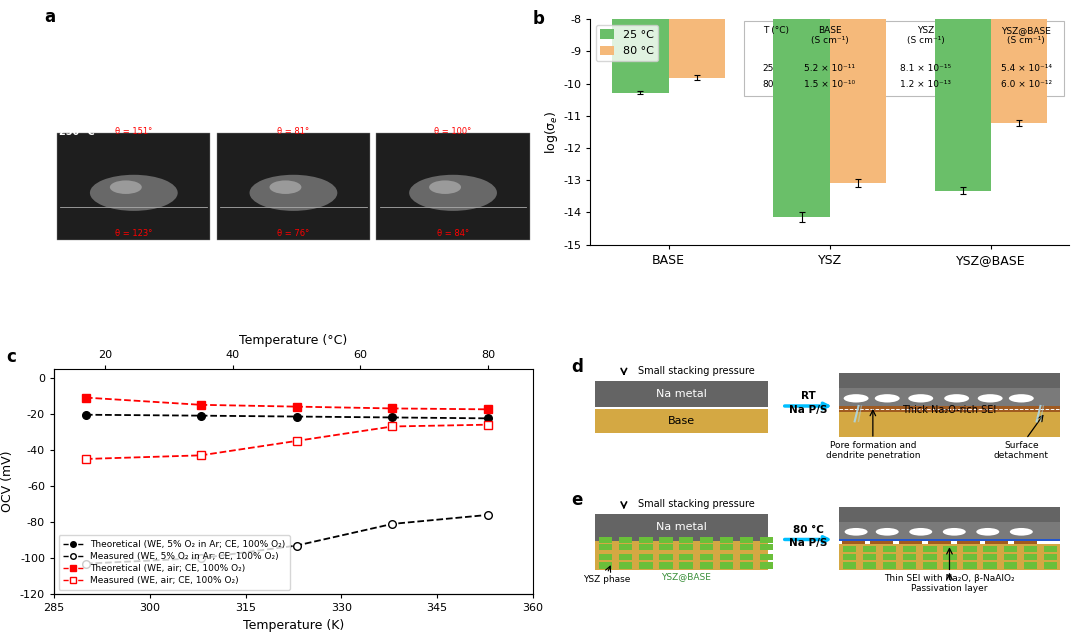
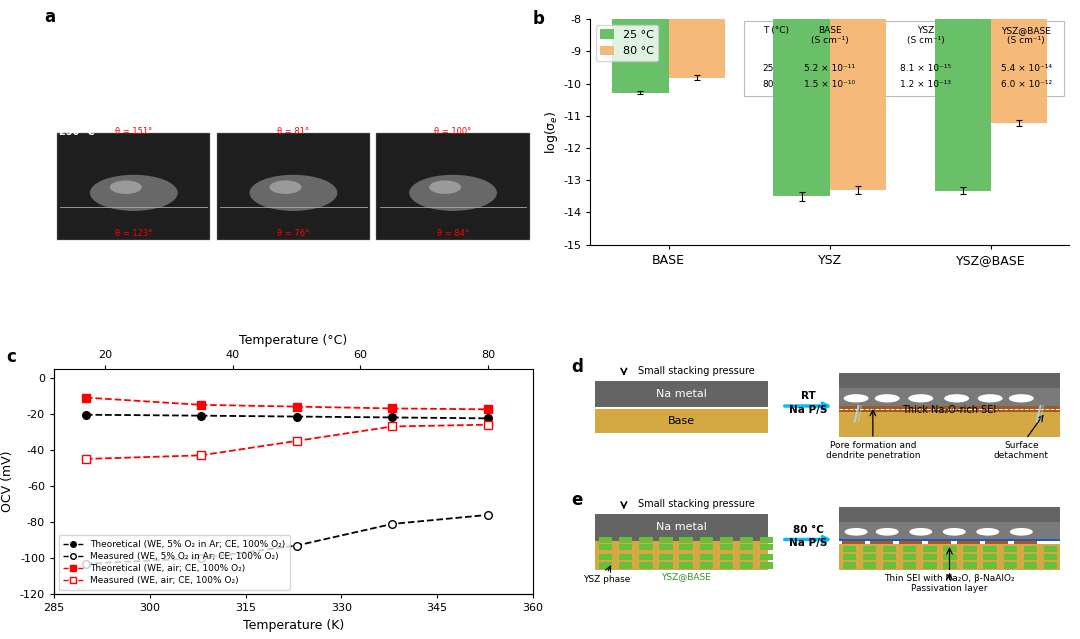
25 °C/YSZ: -14.14 -> -13.50
80 °C/YSZ: -13.08 -> -13.30
